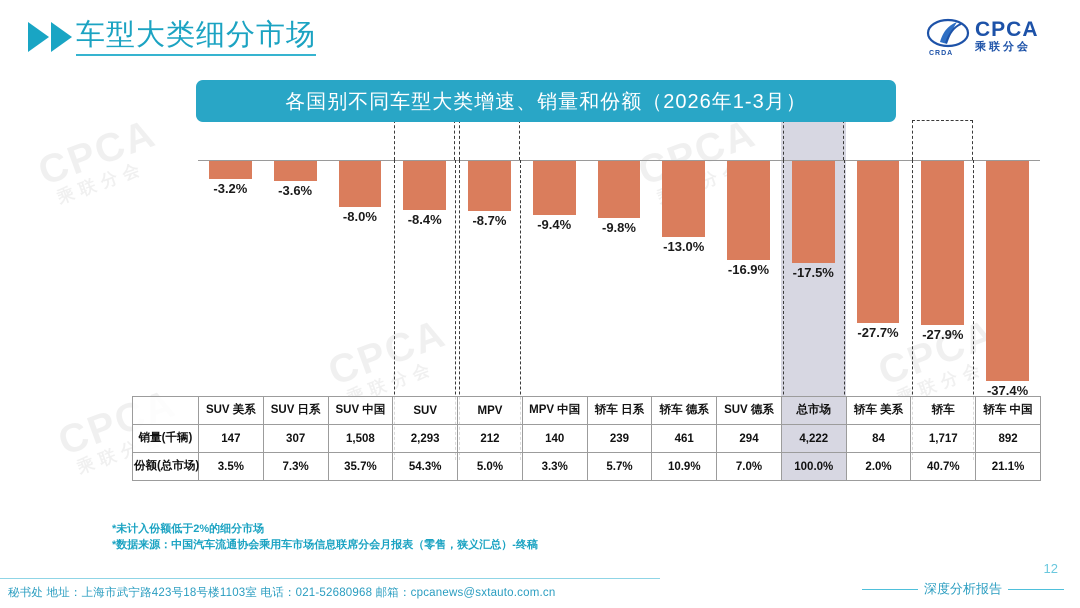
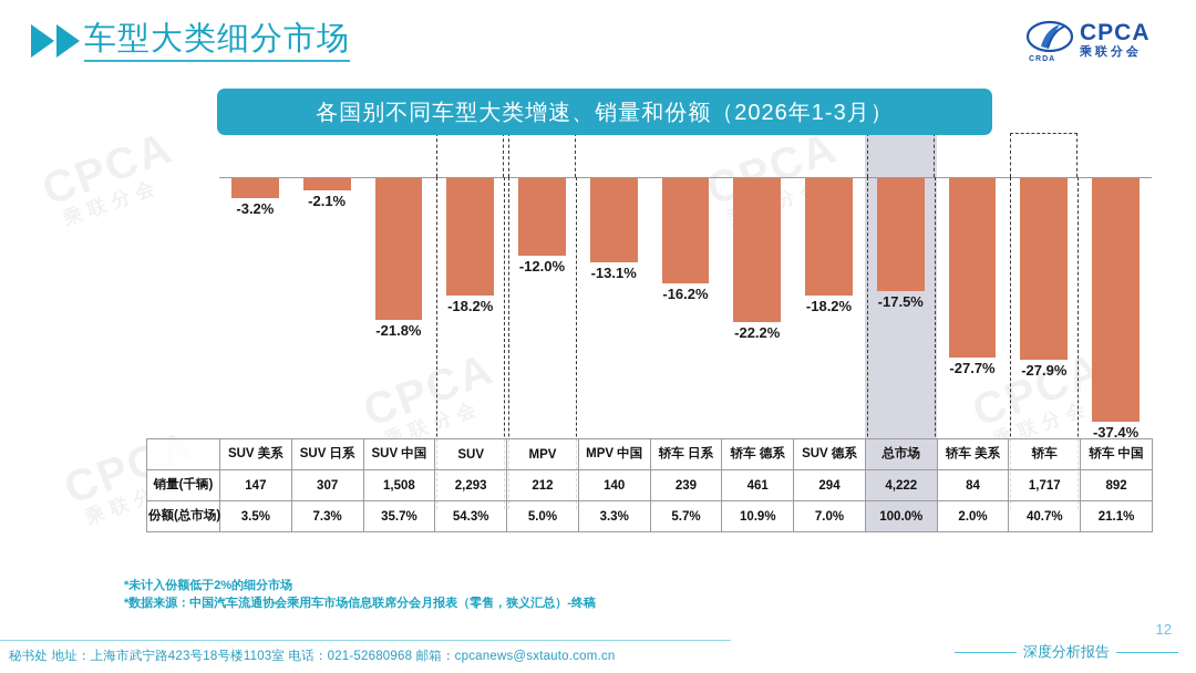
SUV 日系: -3.6% -> -2.1%
SUV 中国: -8.0% -> -21.8%
SUV: -8.4% -> -18.2%
MPV: -8.7% -> -12.0%
MPV 中国: -9.4% -> -13.1%
轿车 日系: -9.8% -> -16.2%
轿车 德系: -13.0% -> -22.2%
SUV 德系: -16.9% -> -18.2%
